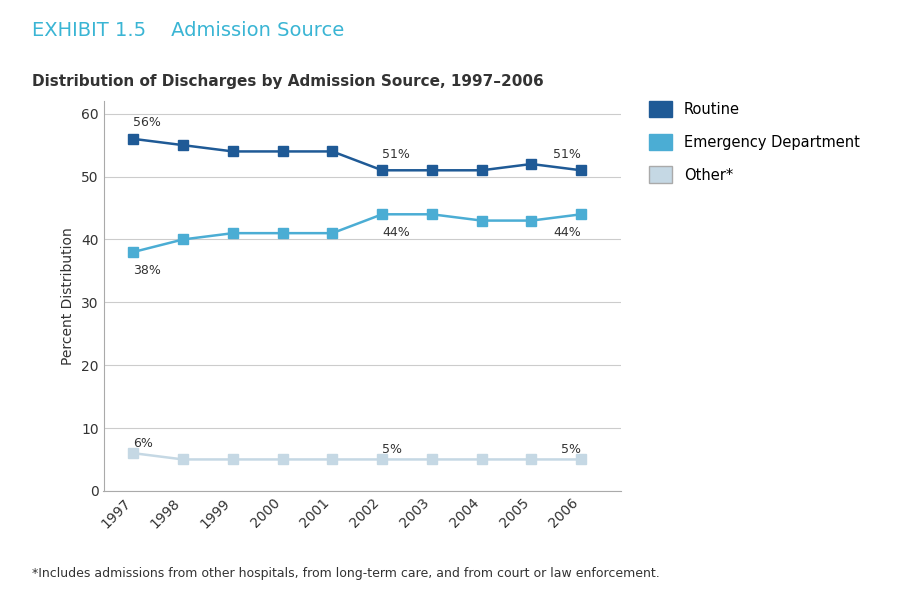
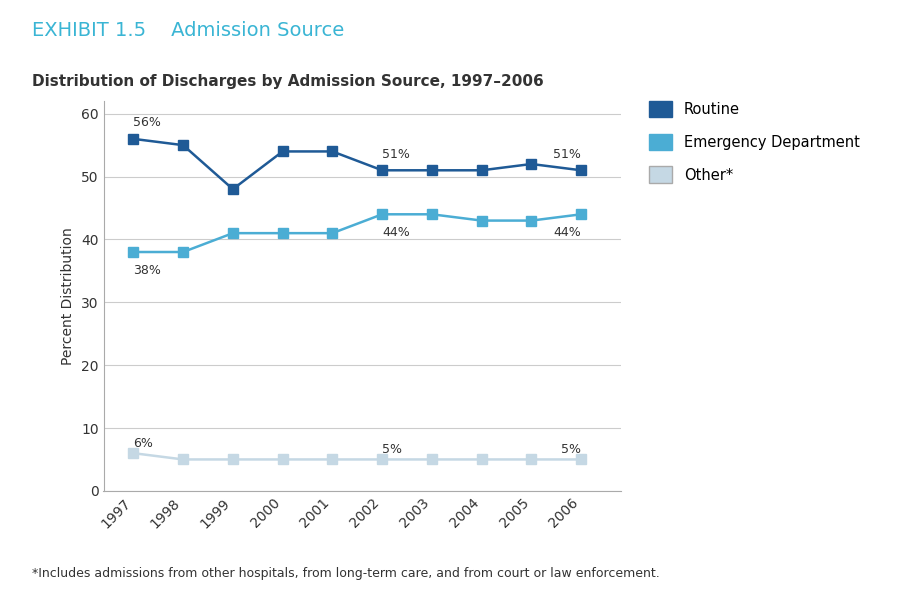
Emergency Department/1998: 40 -> 38
Routine/1999: 54 -> 48
